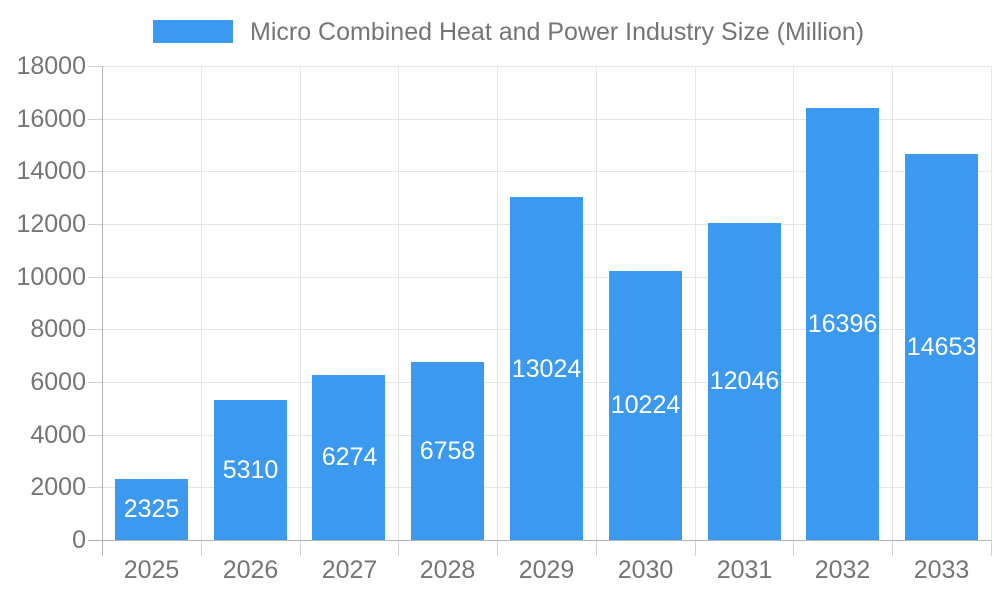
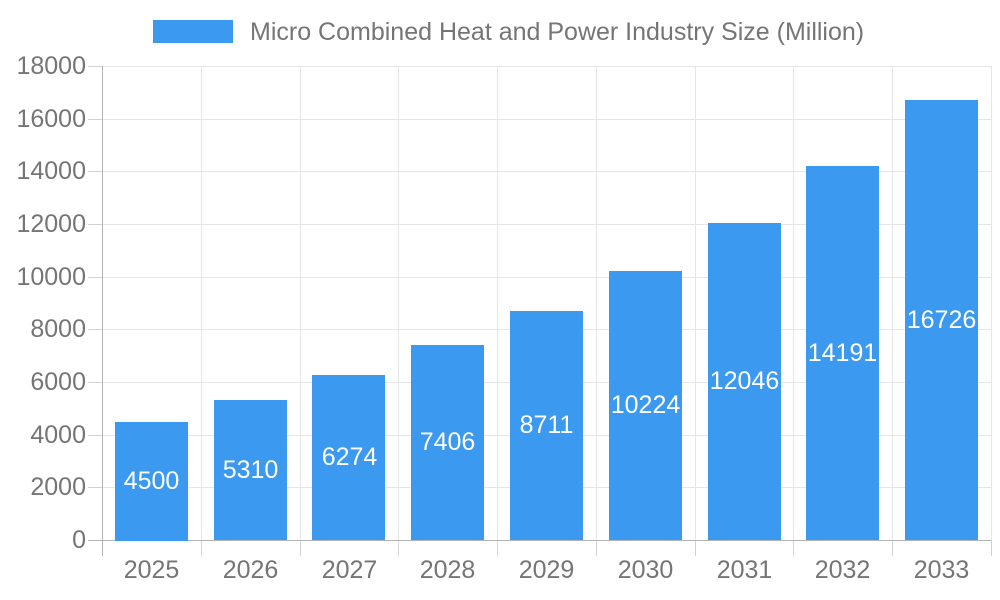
2025: 2325 -> 4500
2028: 6758 -> 7406
2029: 13024 -> 8711
2032: 16396 -> 14191
2033: 14653 -> 16726
